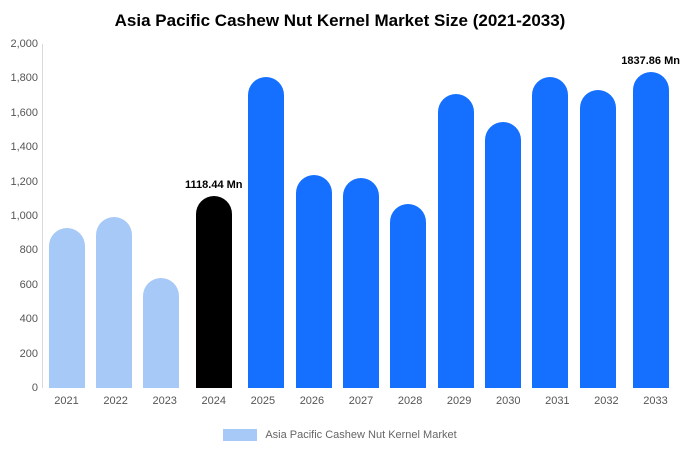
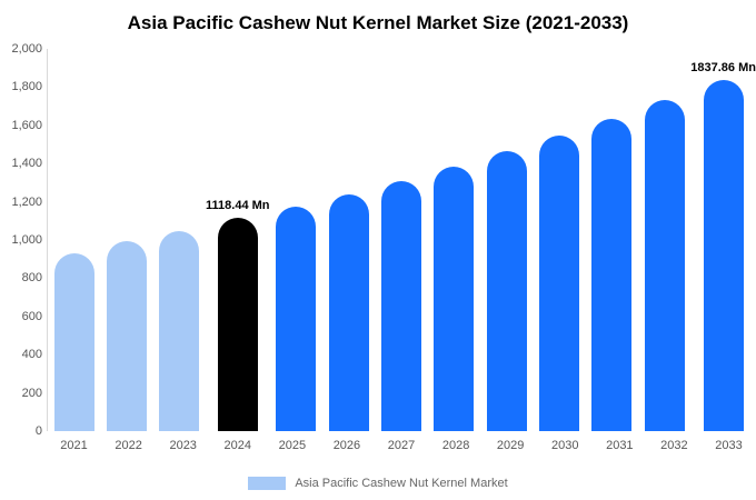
2023: 640 -> 1050
2025: 1810 -> 1170
2027: 1220 -> 1310
2028: 1070 -> 1380
2029: 1710 -> 1460
2031: 1810 -> 1630
